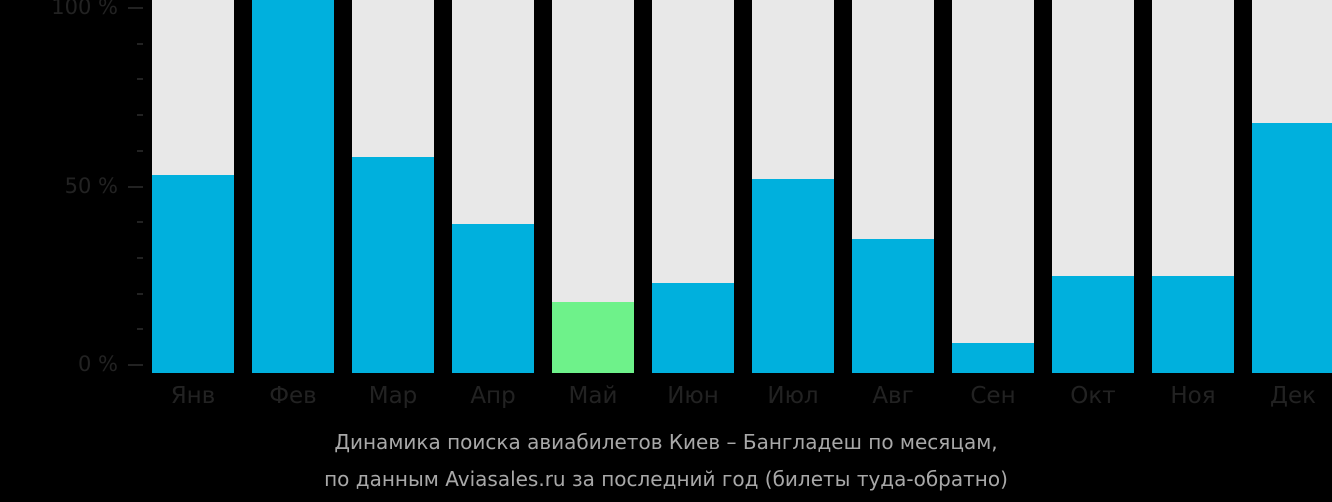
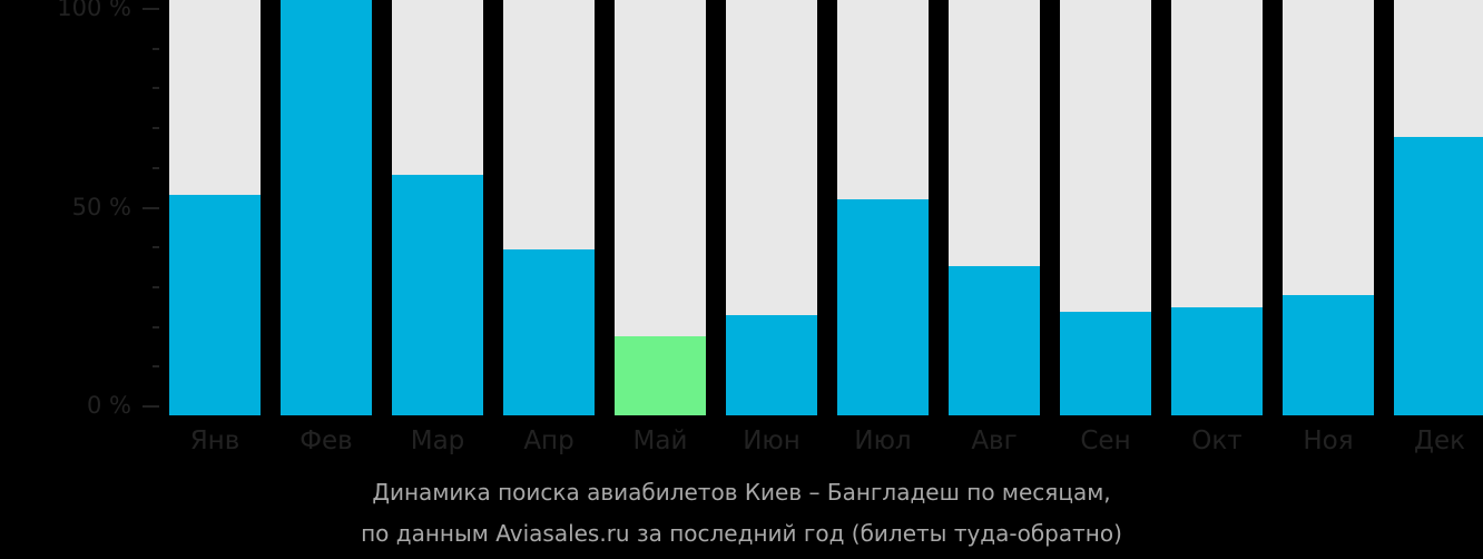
Сен: 8% -> 25%
Ноя: 26% -> 29%
